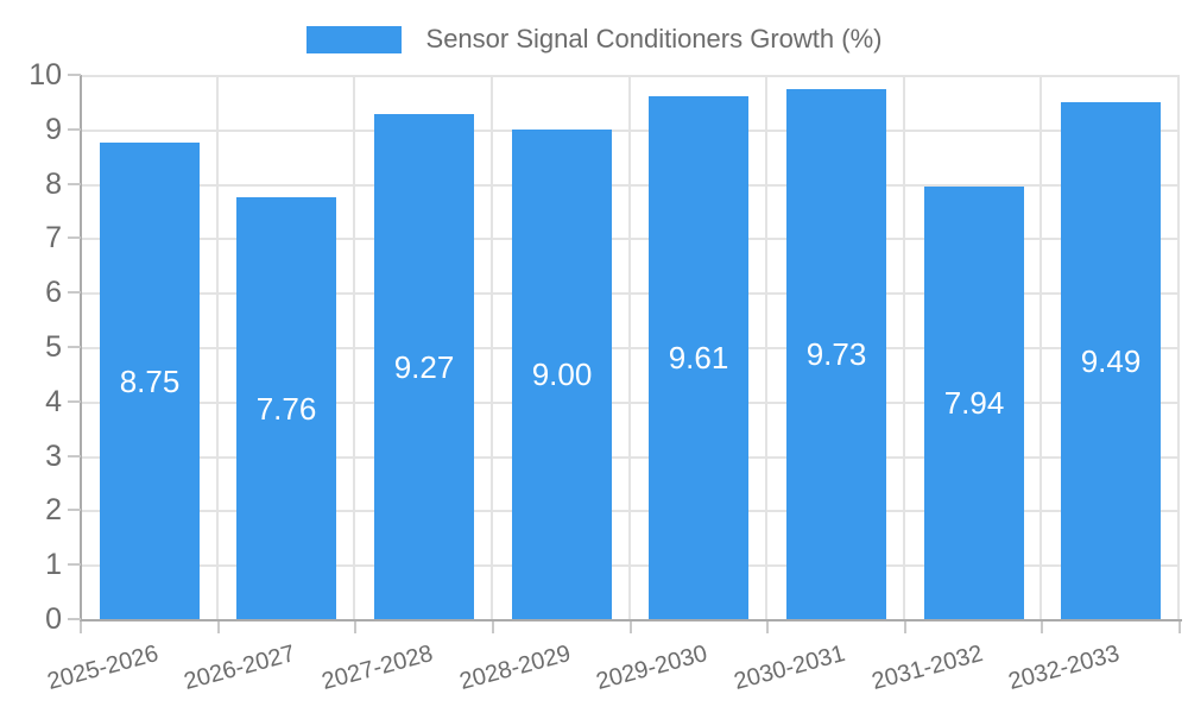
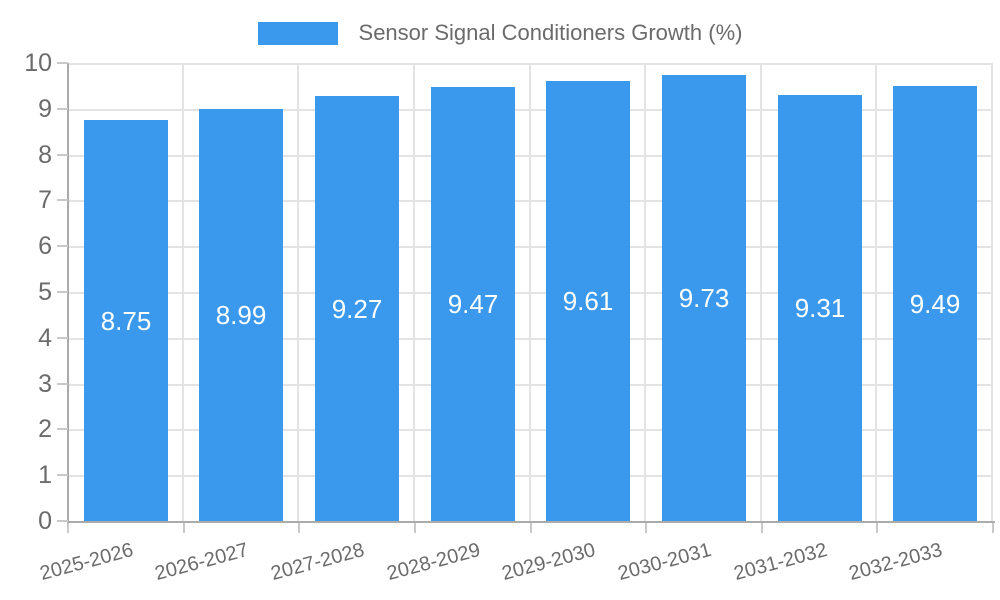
2026-2027: 7.76 -> 8.99
2028-2029: 9.00 -> 9.47
2031-2032: 7.94 -> 9.31
